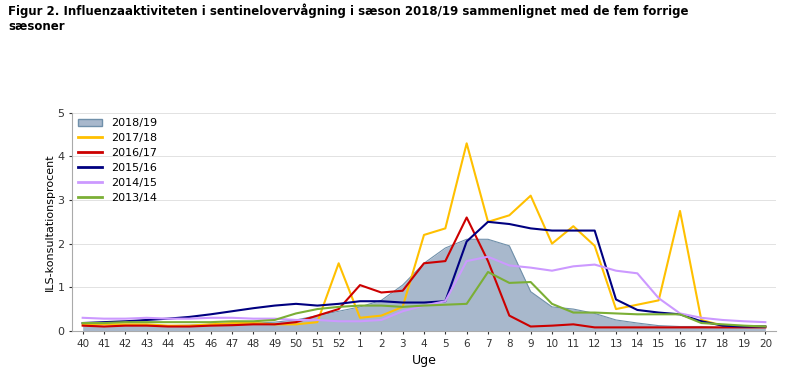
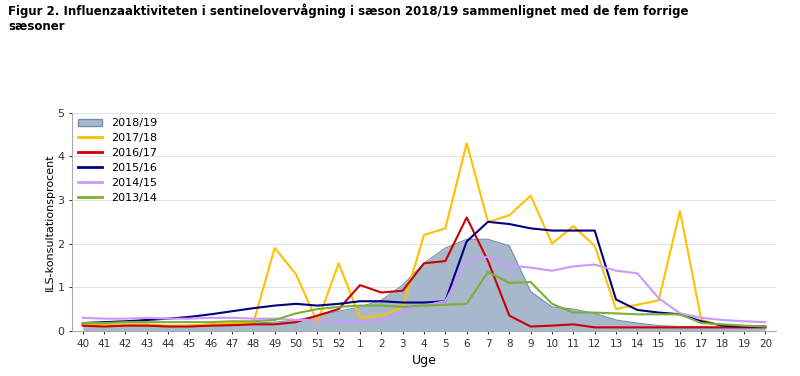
2017/18/49: 0.15 -> 1.90
2017/18/50: 0.15 -> 1.30
